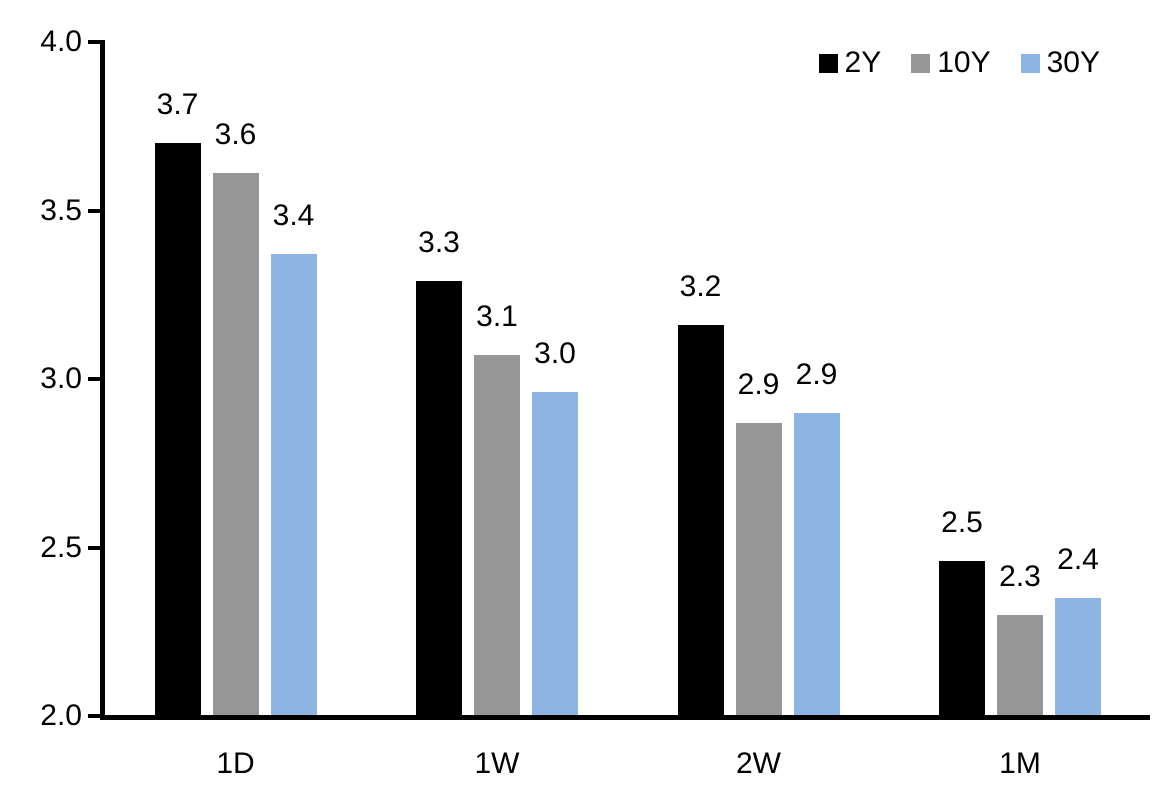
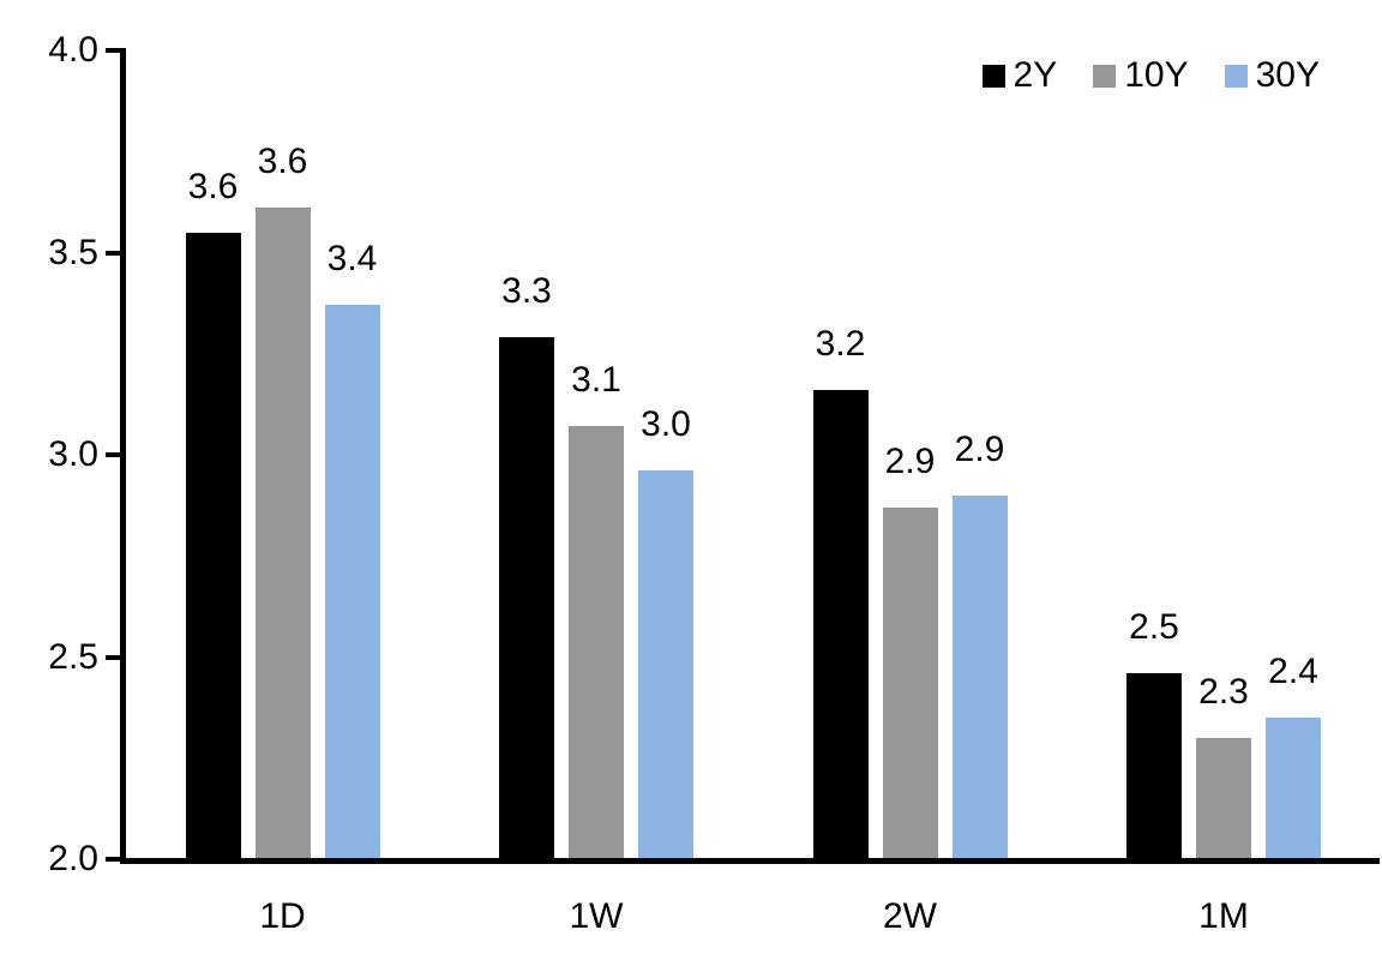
2Y/1D: 3.7 -> 3.6
